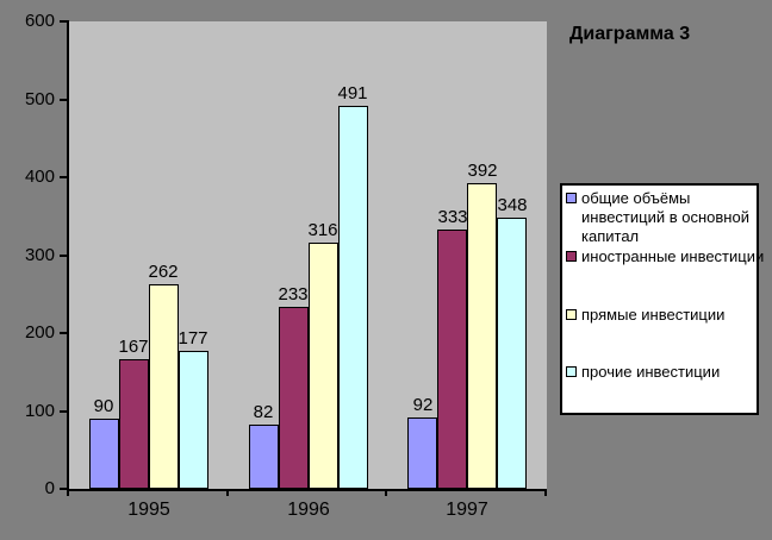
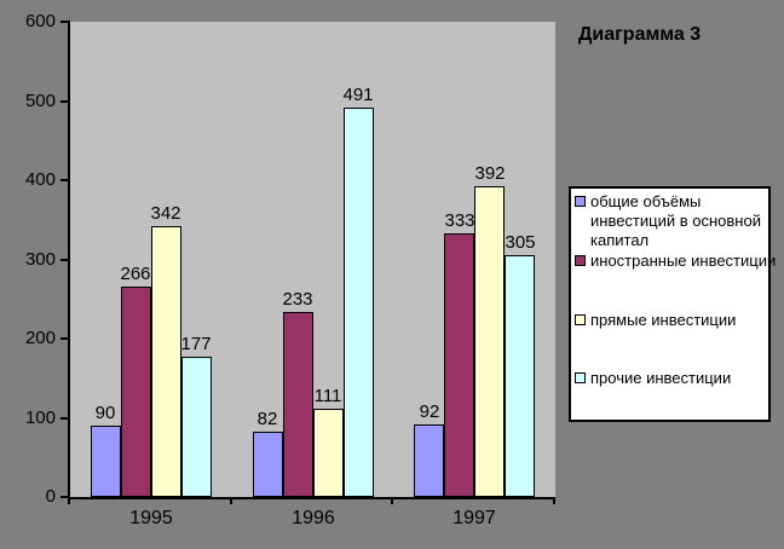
иностранные инвестиции/1995: 167 -> 266
прямые инвестиции/1995: 262 -> 342
прямые инвестиции/1996: 316 -> 111
прочие инвестиции/1997: 348 -> 305
